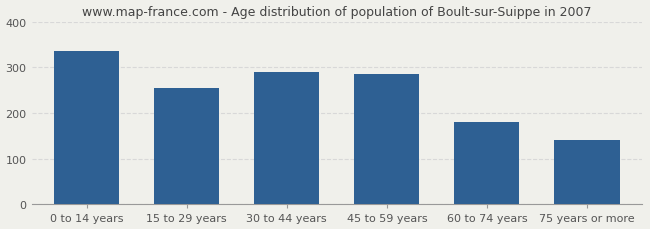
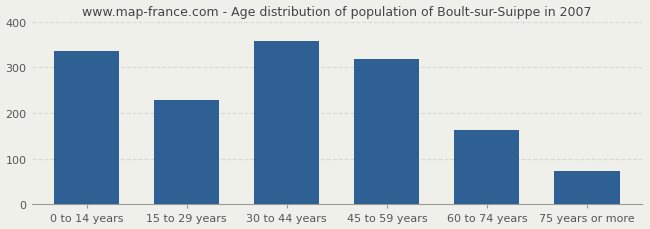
15 to 29 years: 255 -> 228
30 to 44 years: 290 -> 357
45 to 59 years: 285 -> 319
60 to 74 years: 180 -> 163
75 years or more: 140 -> 73
